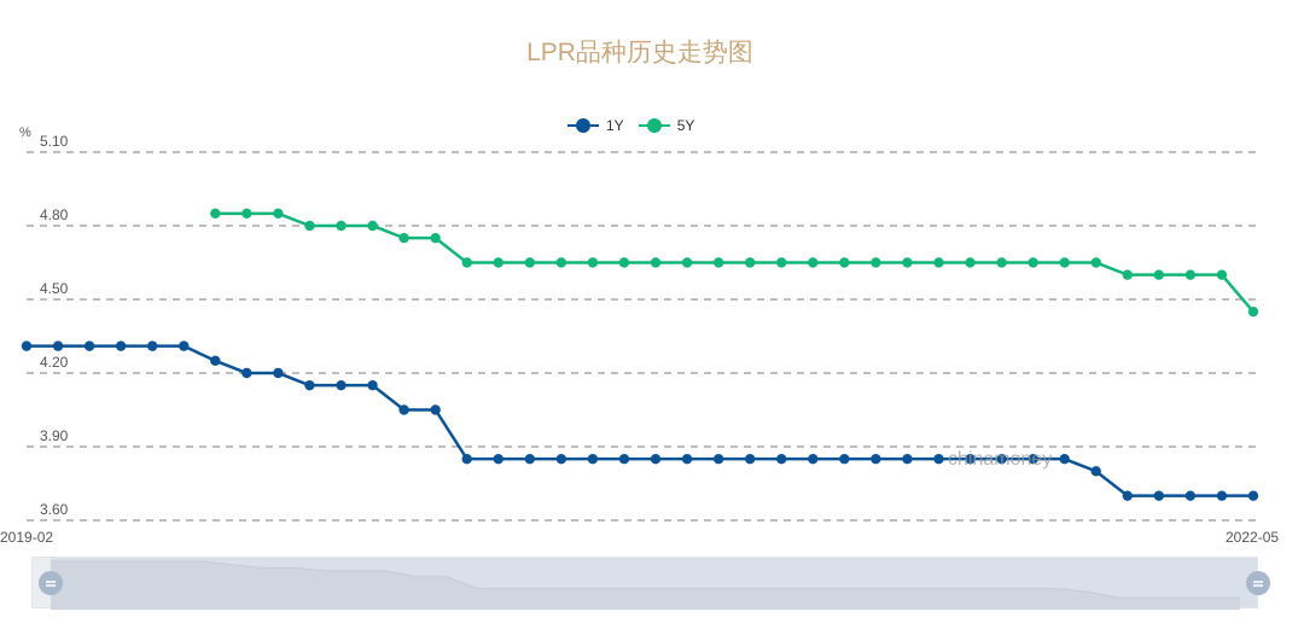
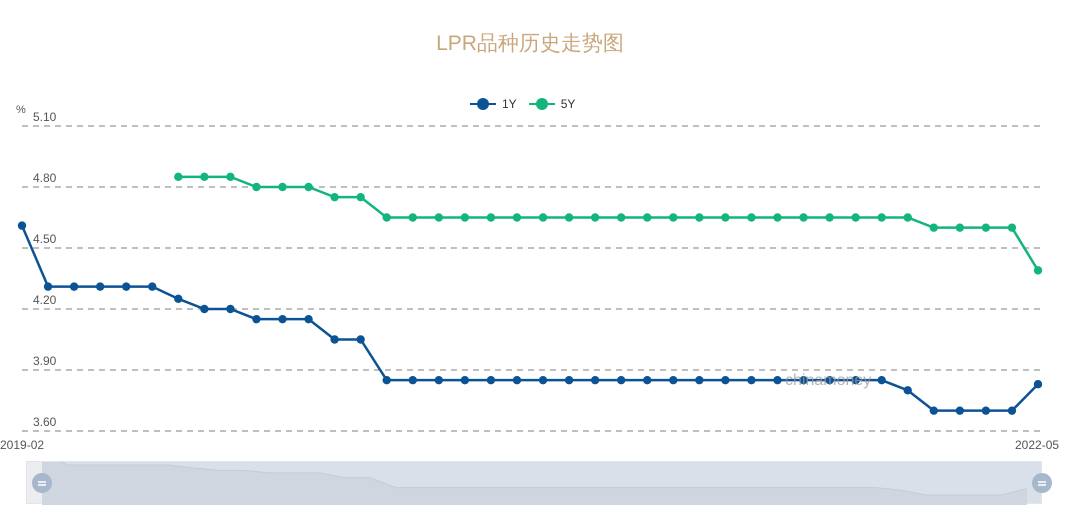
1Y/2019-02: 4.31 -> 4.61
1Y/2022-05: 3.70 -> 3.83
5Y/2022-05: 4.45 -> 4.39
